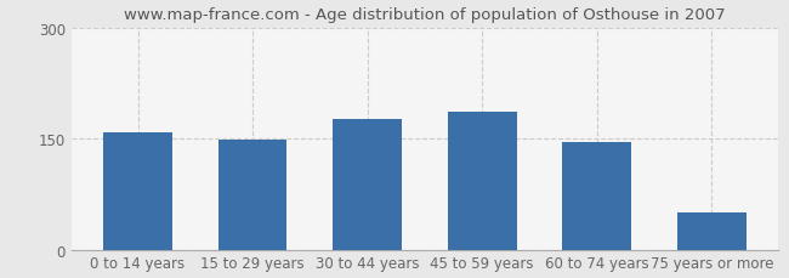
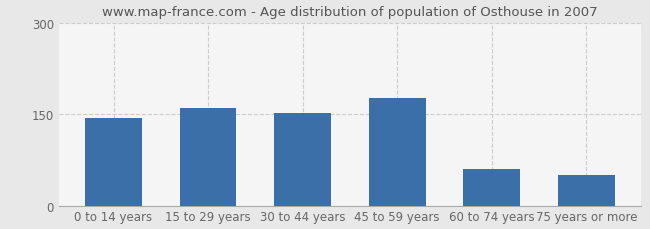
0 to 14 years: 158 -> 144
15 to 29 years: 148 -> 160
30 to 44 years: 176 -> 152
45 to 59 years: 186 -> 176
60 to 74 years: 146 -> 60
